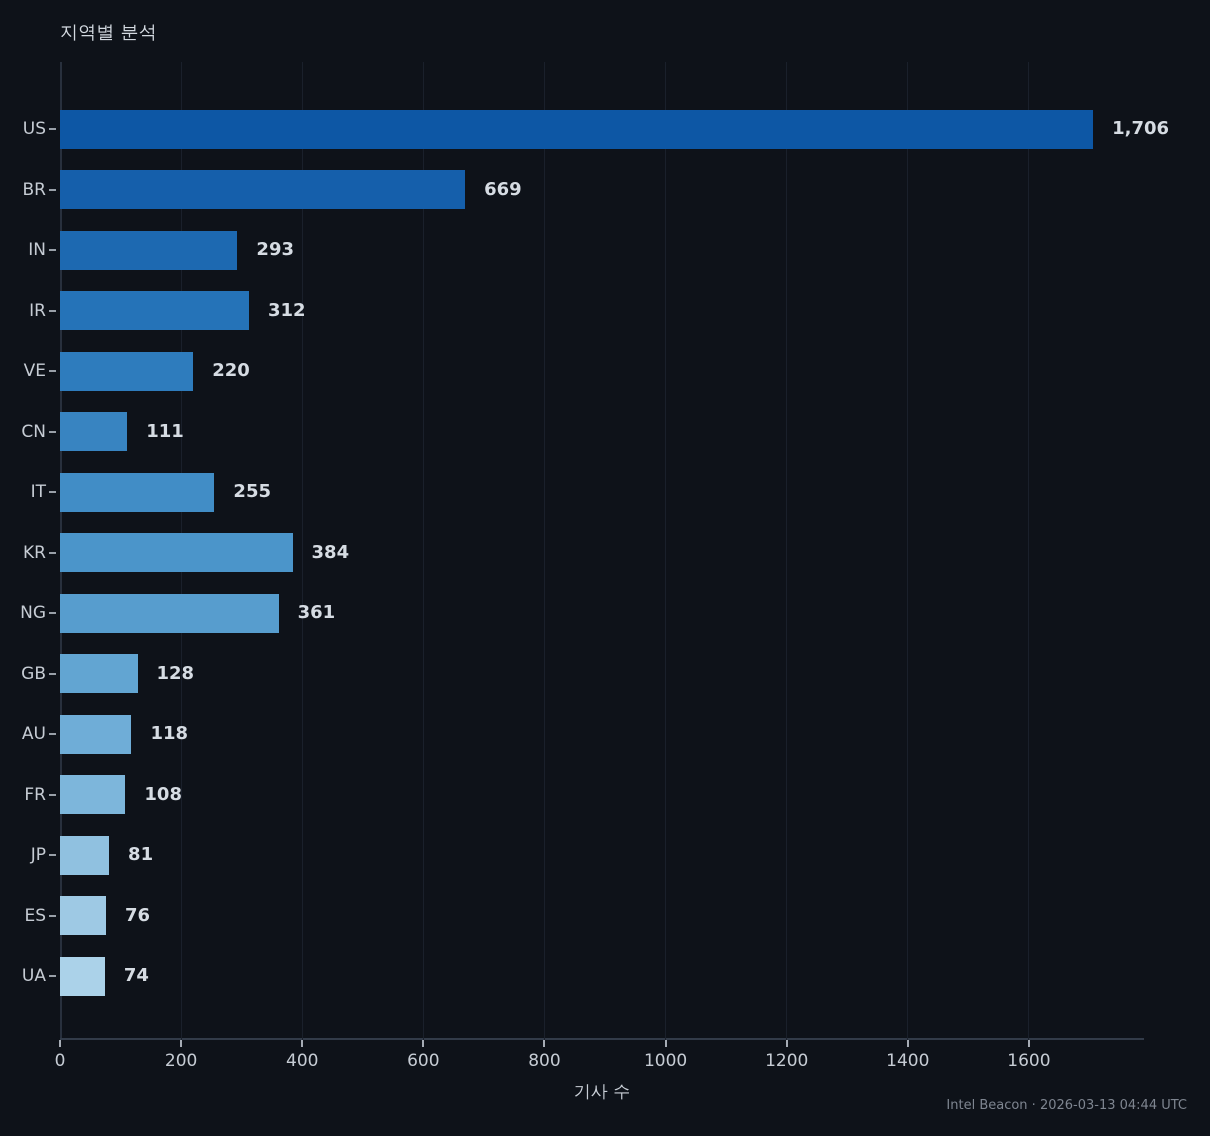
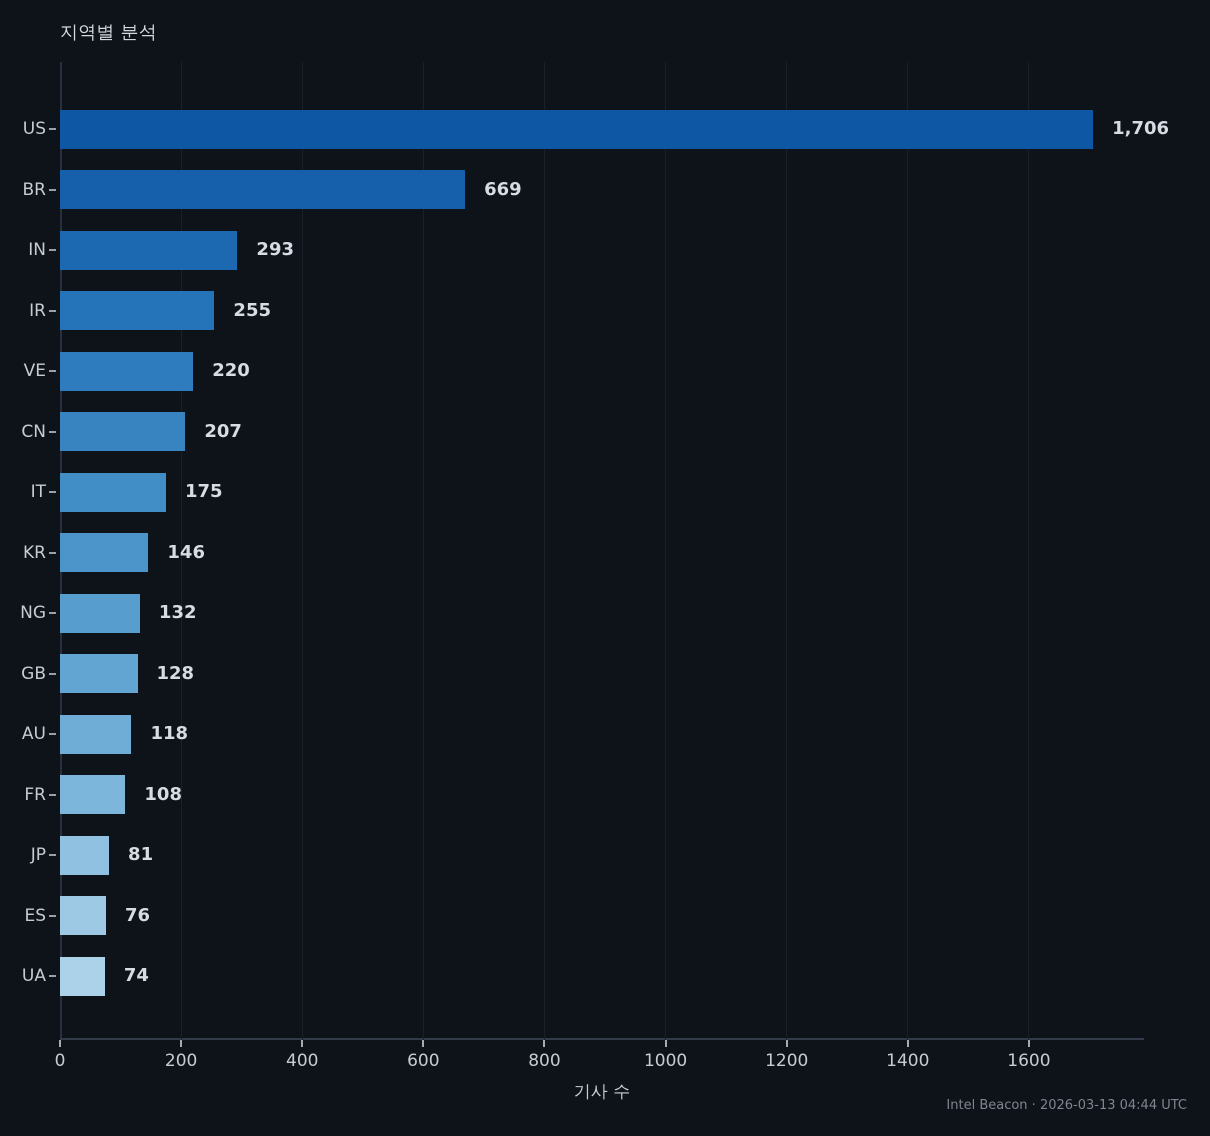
IR: 312 -> 255
CN: 111 -> 207
IT: 255 -> 175
KR: 384 -> 146
NG: 361 -> 132
